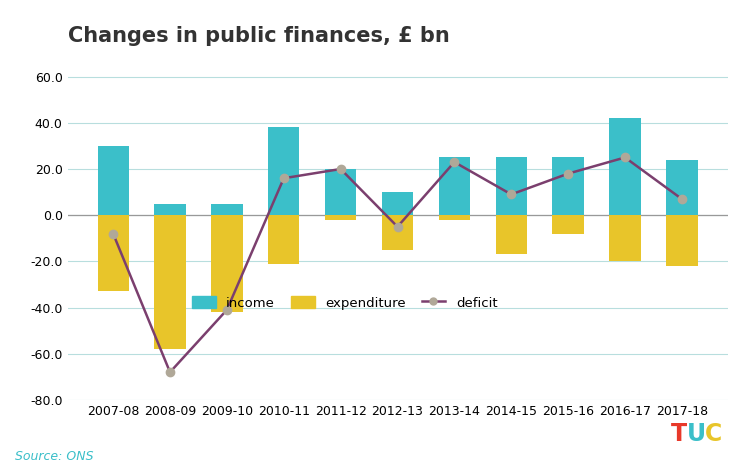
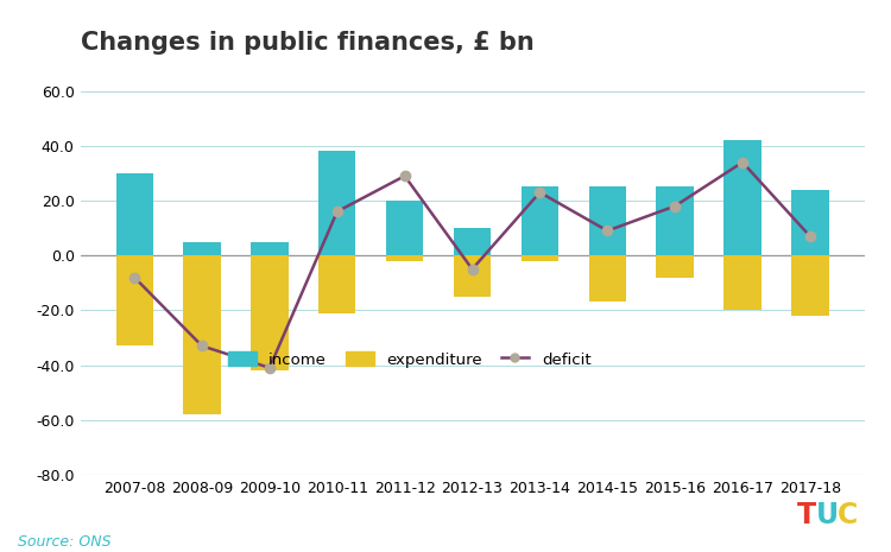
deficit/2008-09: -68 -> -33
deficit/2011-12: 20 -> 29
deficit/2016-17: 25 -> 34
